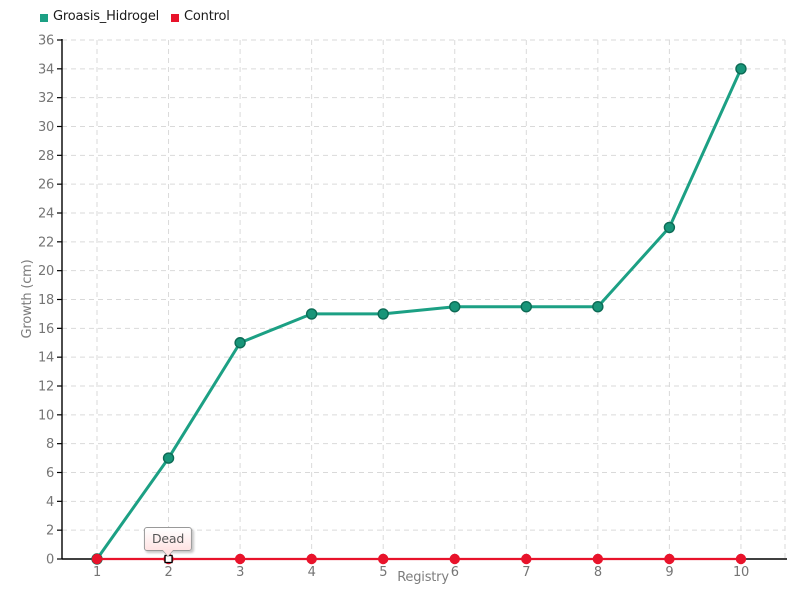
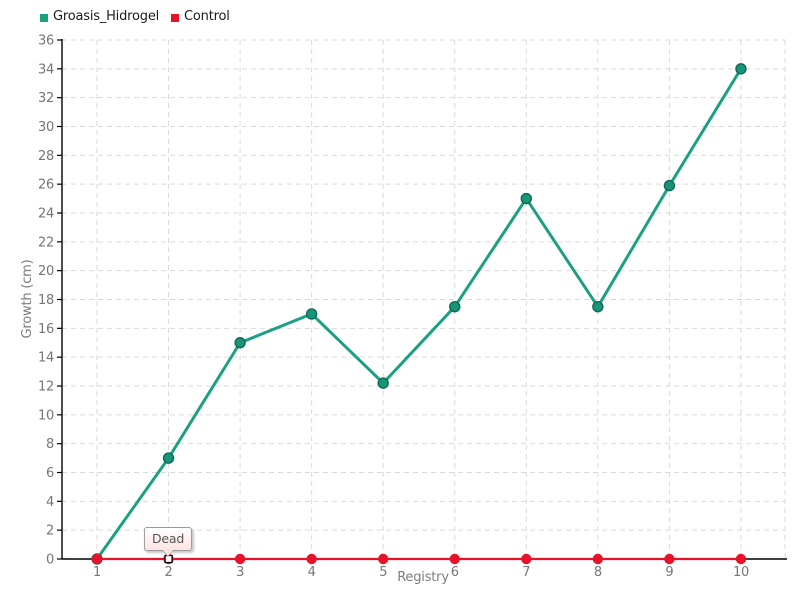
Groasis_Hidrogel/5: 17.0 -> 12.2
Groasis_Hidrogel/7: 17.5 -> 25.0
Groasis_Hidrogel/9: 23.0 -> 25.9
